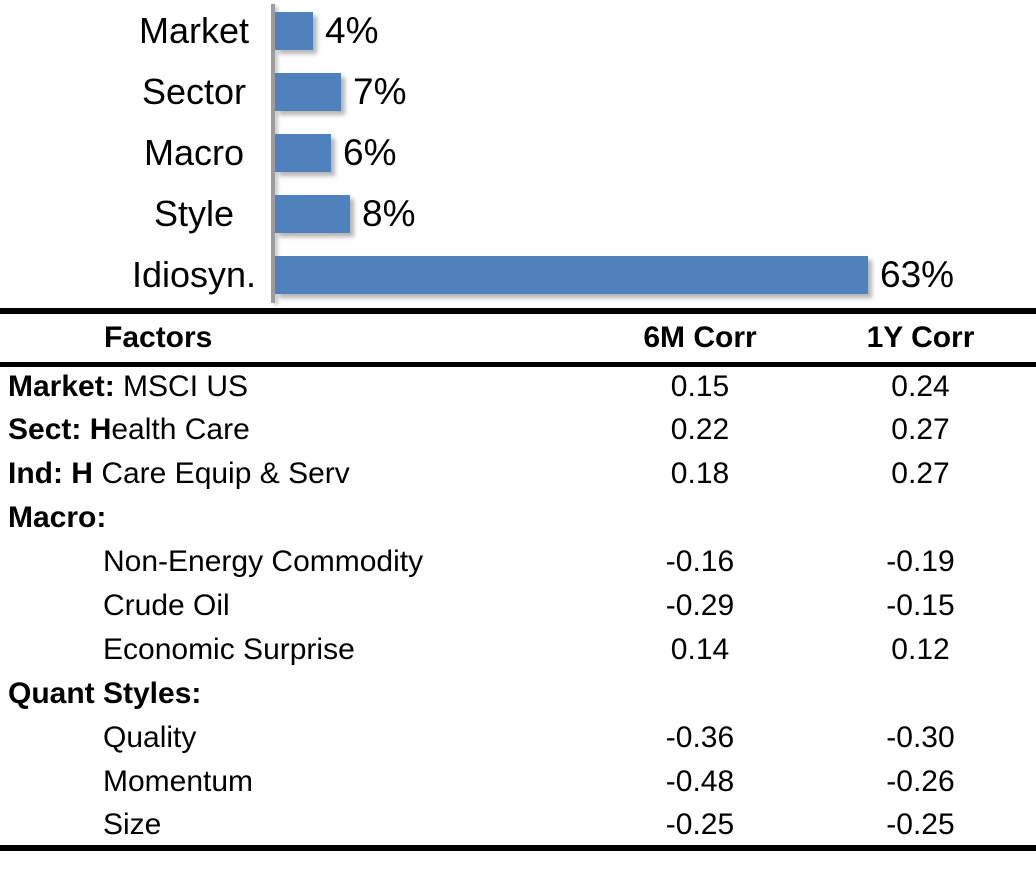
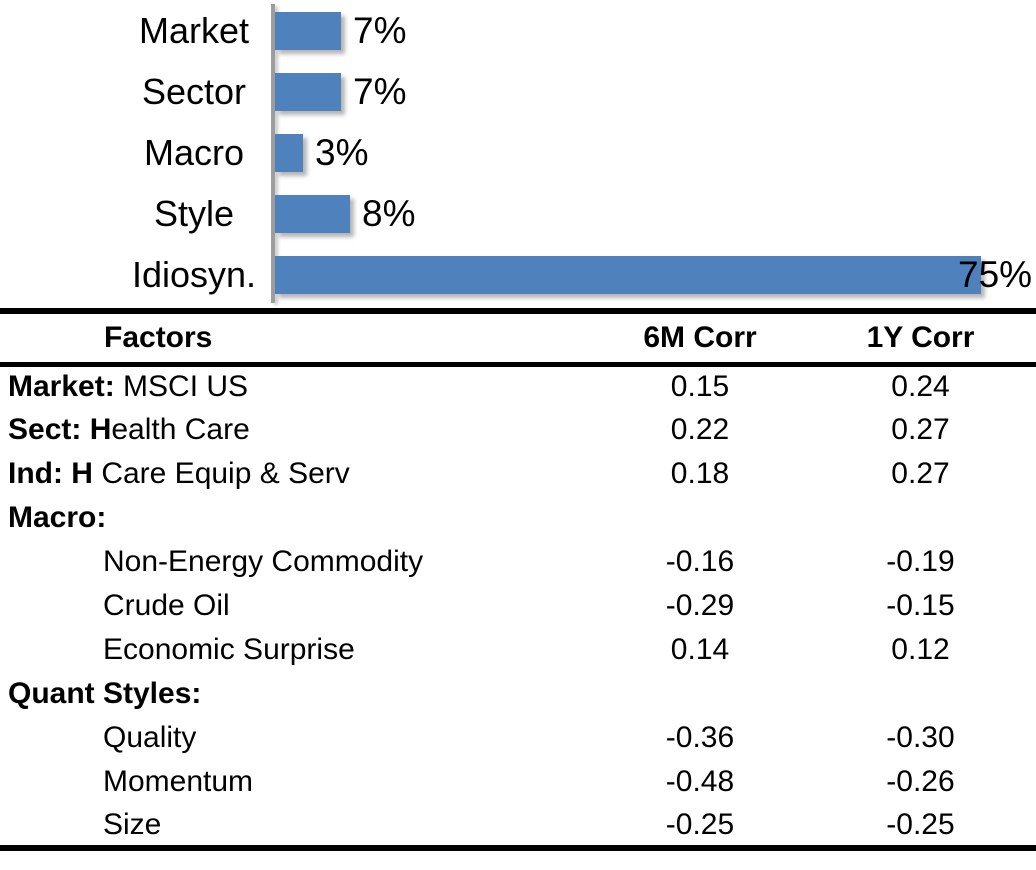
Market: 4% -> 7%
Macro: 6% -> 3%
Idiosyn.: 63% -> 75%
